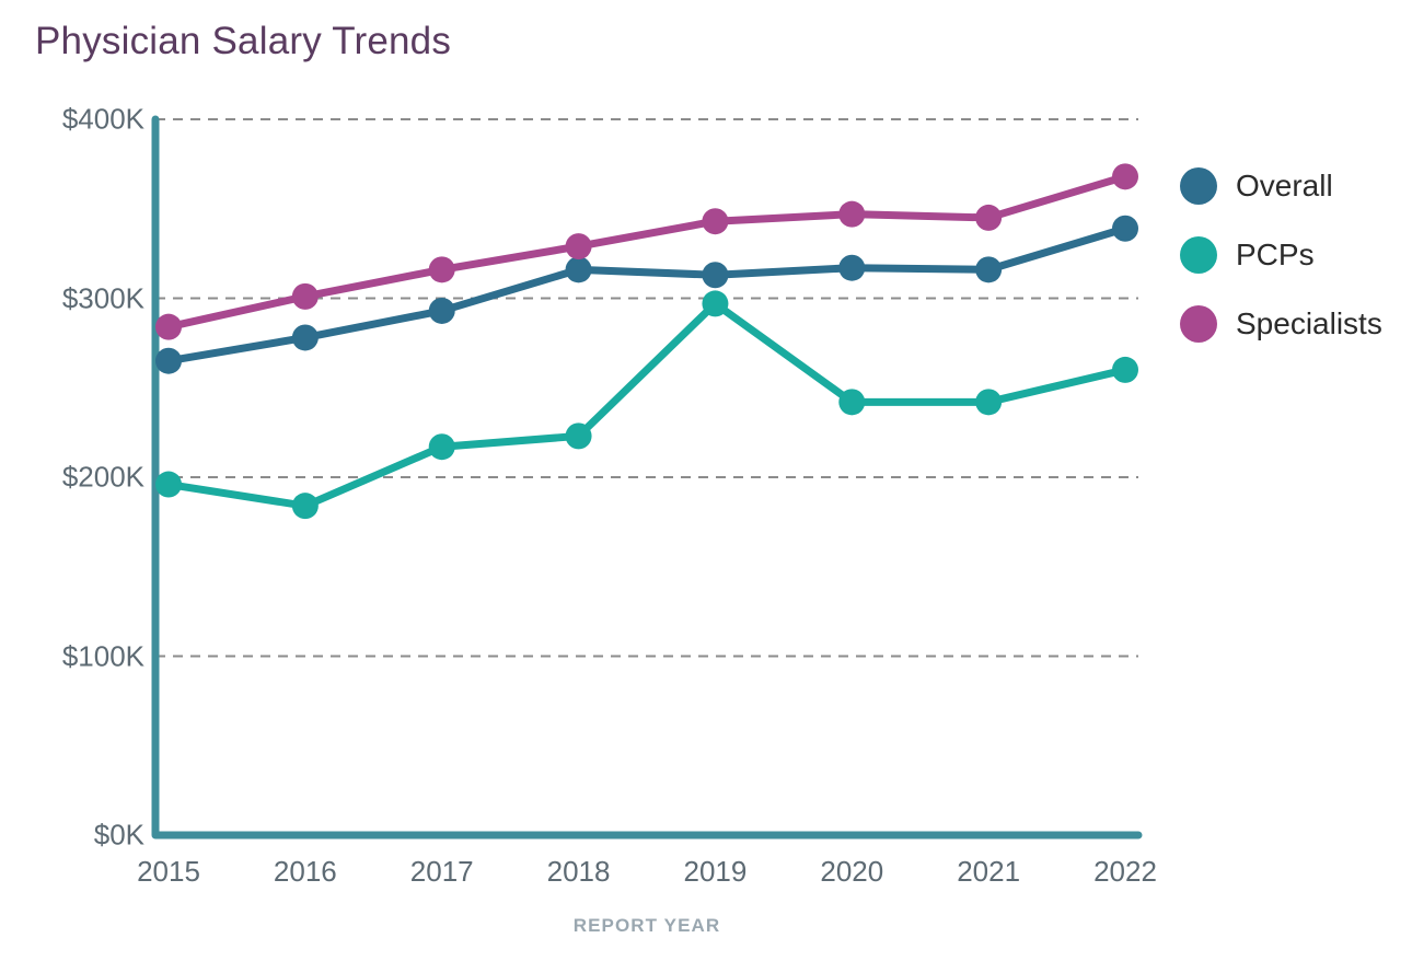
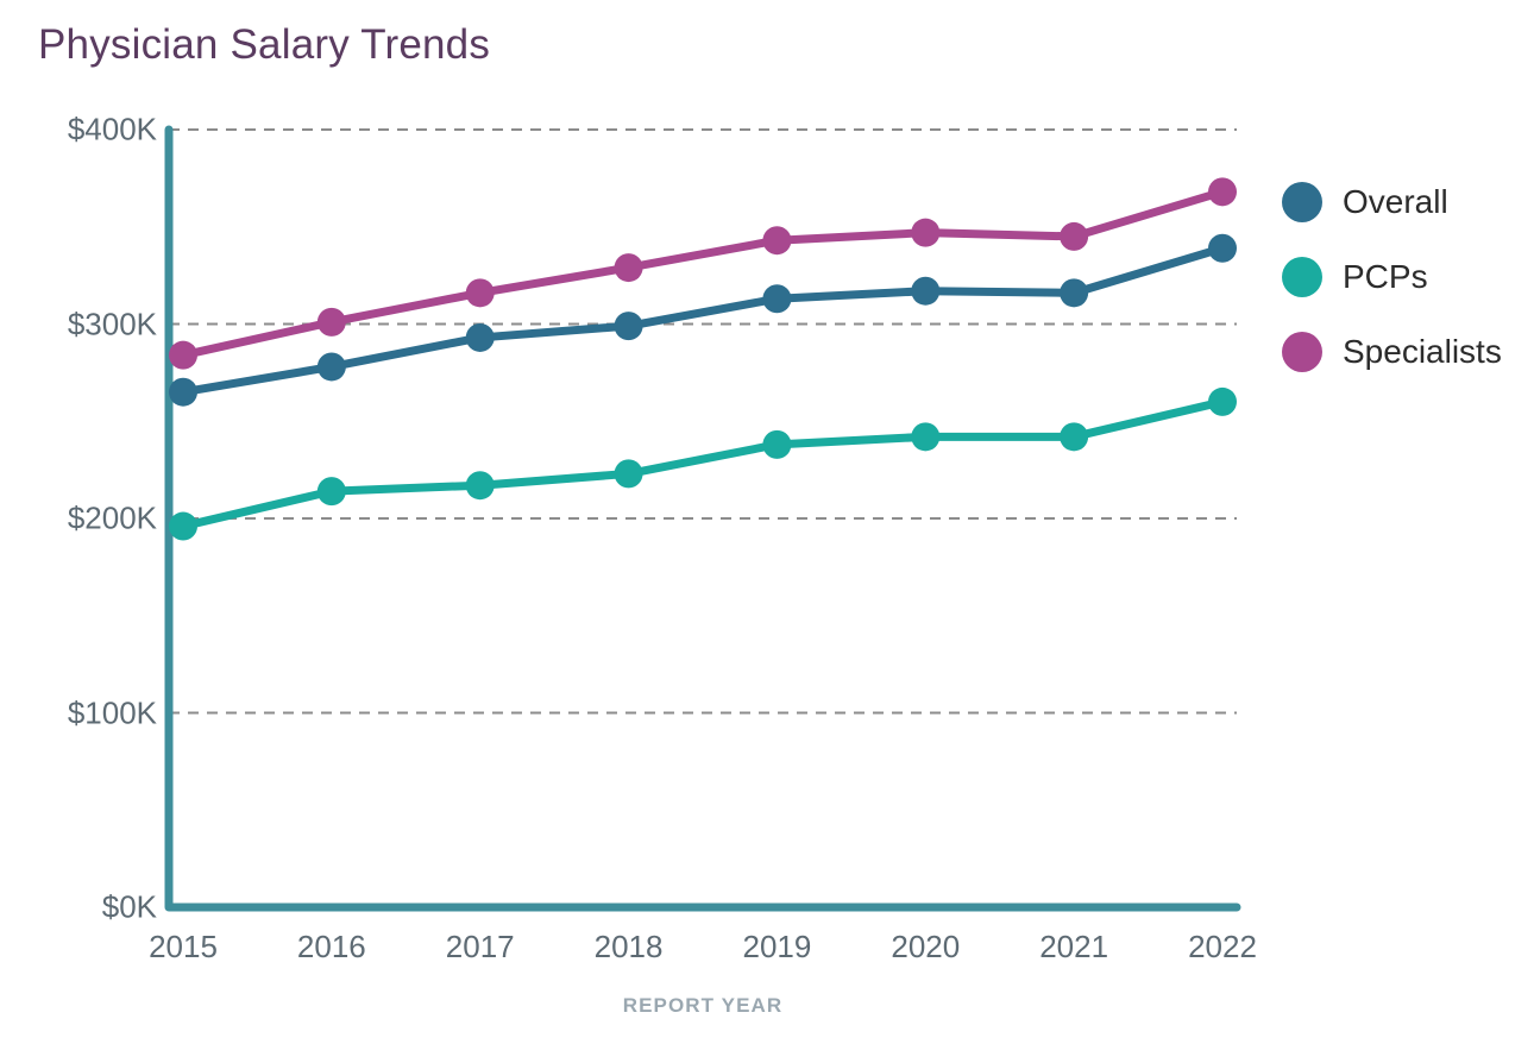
PCPs/2016: $184K -> $214K
Overall/2018: $316K -> $299K
PCPs/2019: $297K -> $238K
